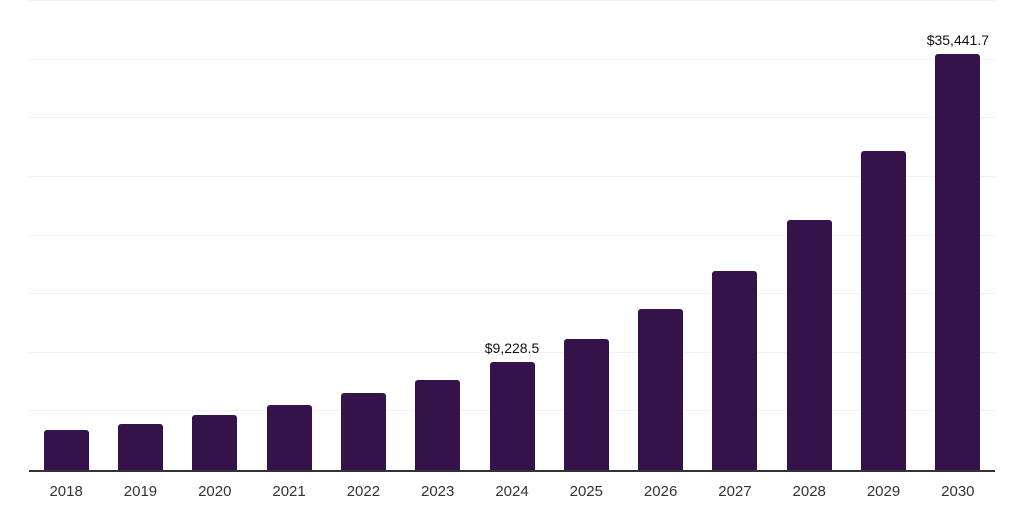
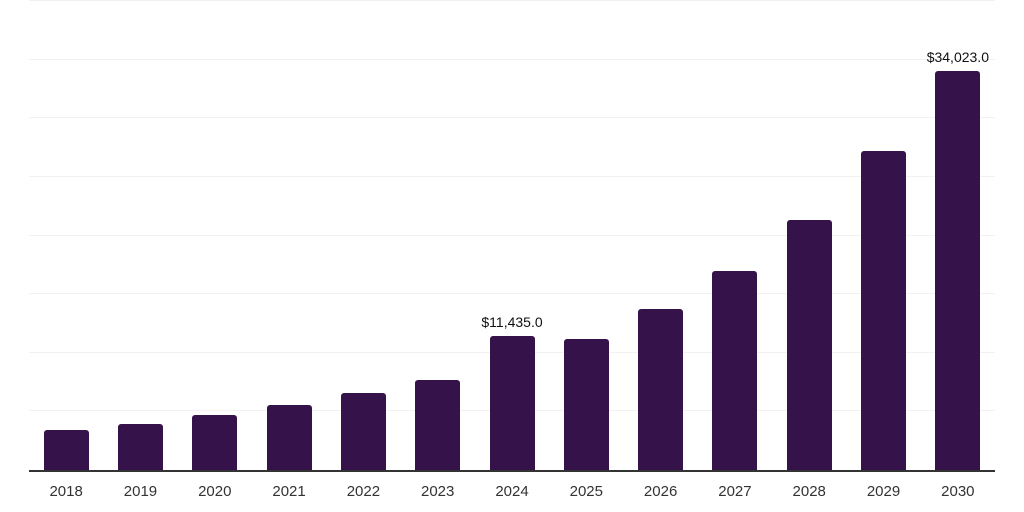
2024: $9,228.5 -> $11,435.0
2030: $35,441.7 -> $34,023.0
